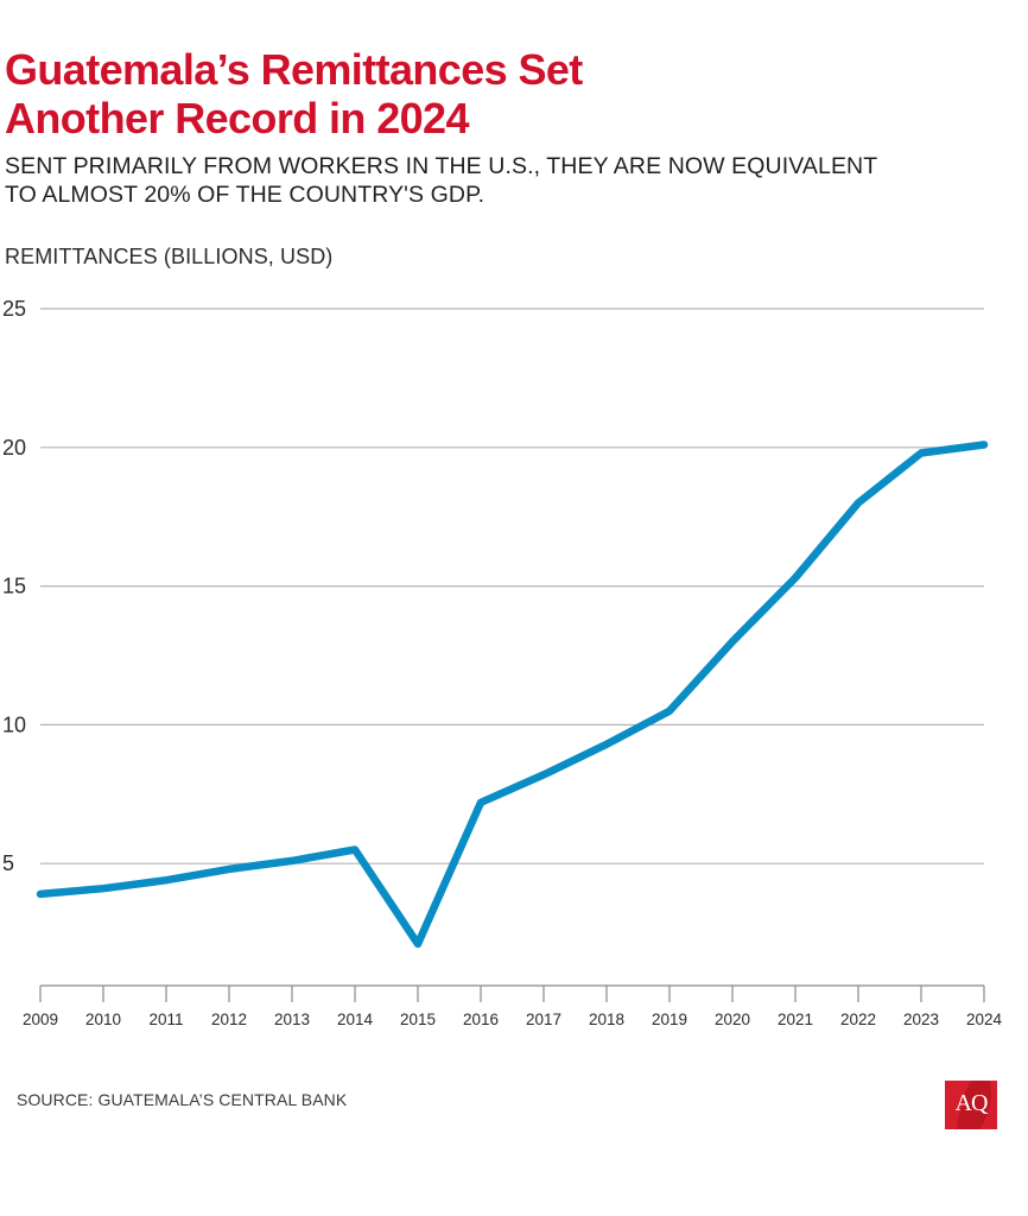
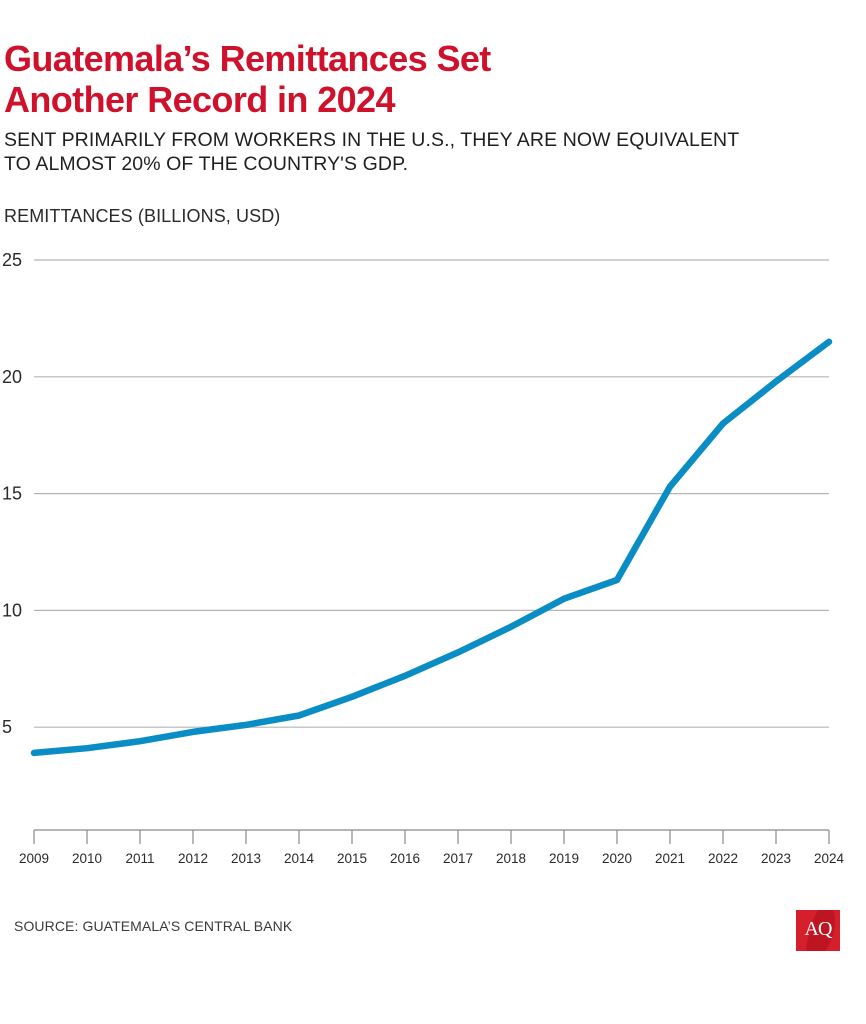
2015: 2.1 -> 6.3
2020: 13.0 -> 11.3
2024: 20.1 -> 21.5
